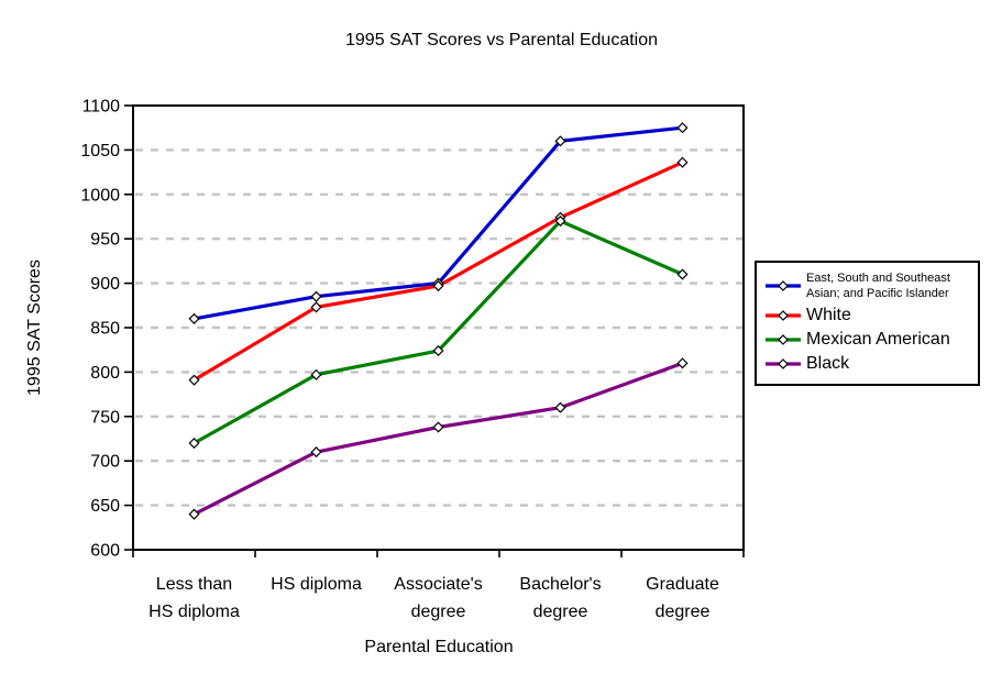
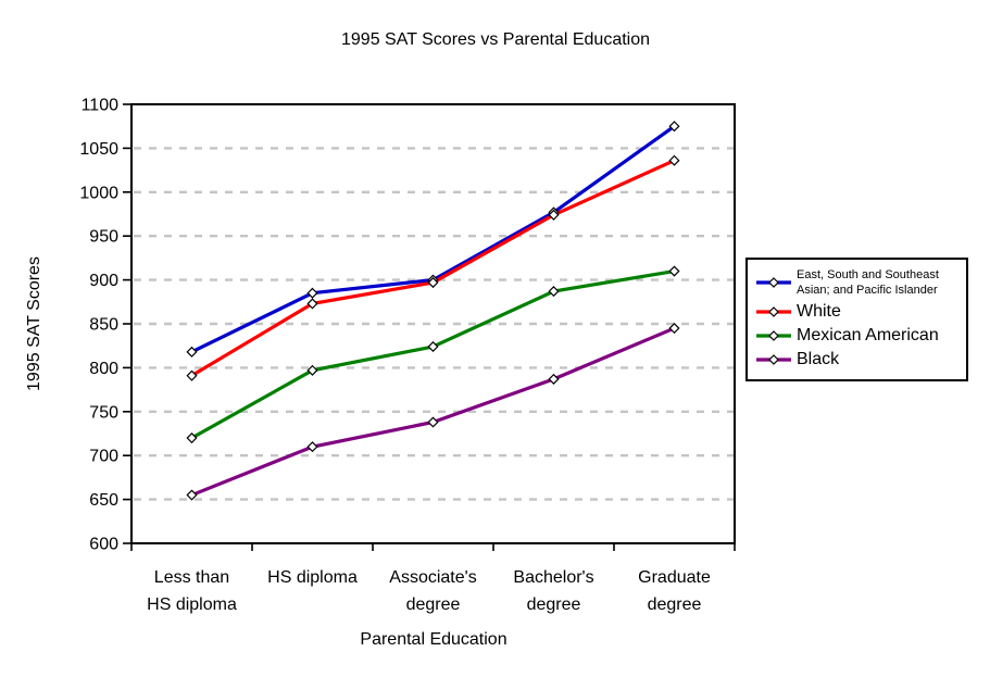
East, South and Southeast Asian; and Pacific Islander/Less than HS diploma: 860 -> 820
Black/Less than HS diploma: 640 -> 660
East, South and Southeast Asian; and Pacific Islander/Bachelor's degree: 1060 -> 980
Mexican American/Bachelor's degree: 970 -> 890
Black/Bachelor's degree: 760 -> 790
Black/Graduate degree: 810 -> 840
